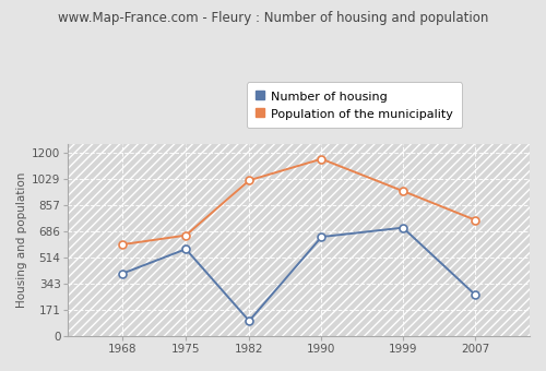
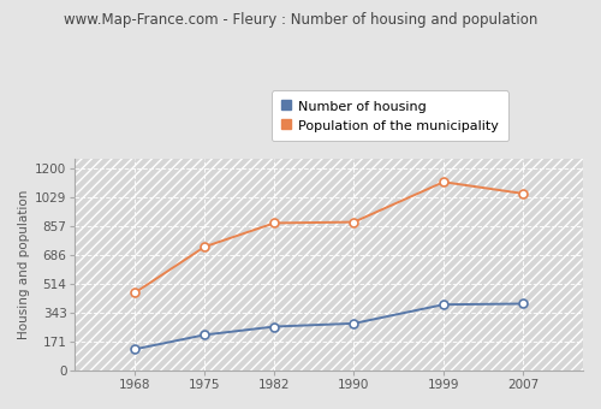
Number of housing/1968: 410 -> 130
Population of the municipality/1968: 600 -> 460
Number of housing/1975: 570 -> 210
Population of the municipality/1975: 660 -> 740
Number of housing/1982: 100 -> 260
Population of the municipality/1982: 1020 -> 880
Number of housing/1990: 650 -> 280
Population of the municipality/1990: 1160 -> 880
Number of housing/1999: 710 -> 390
Population of the municipality/1999: 950 -> 1120
Number of housing/2007: 270 -> 400
Population of the municipality/2007: 760 -> 1050
